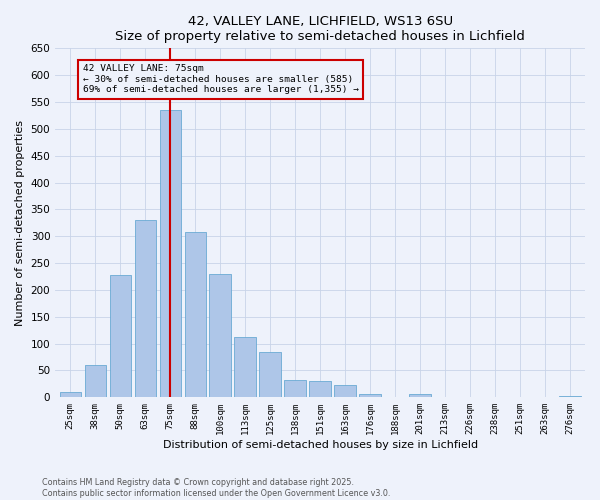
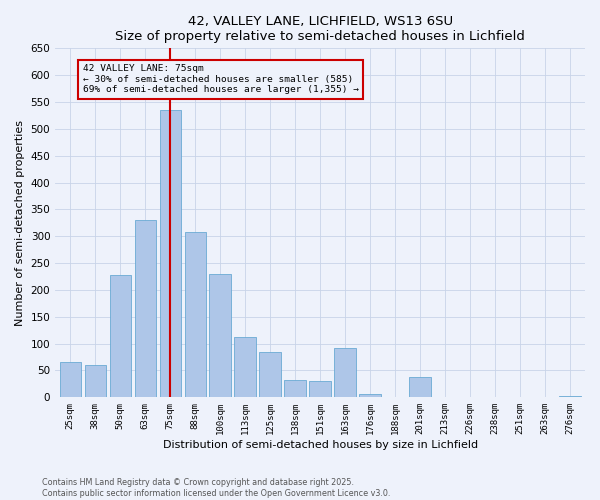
25sqm: 10 -> 66
163sqm: 23 -> 92
201sqm: 6 -> 38
